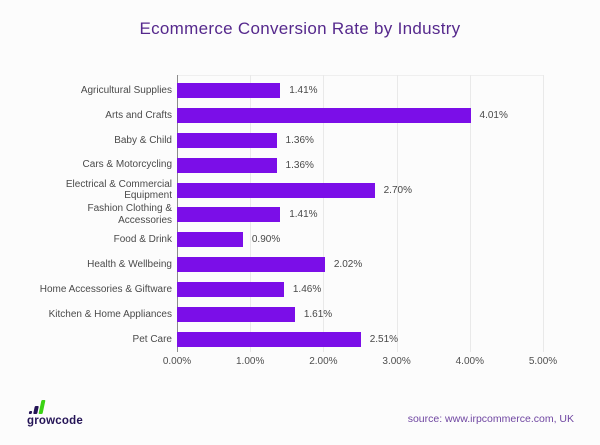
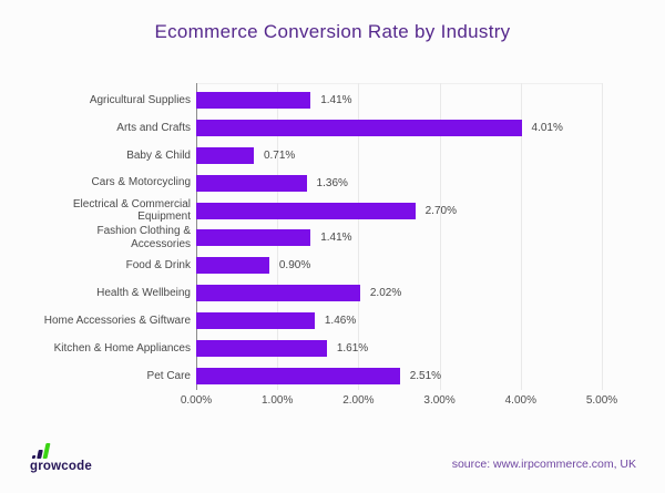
Baby & Child: 1.36% -> 0.71%
